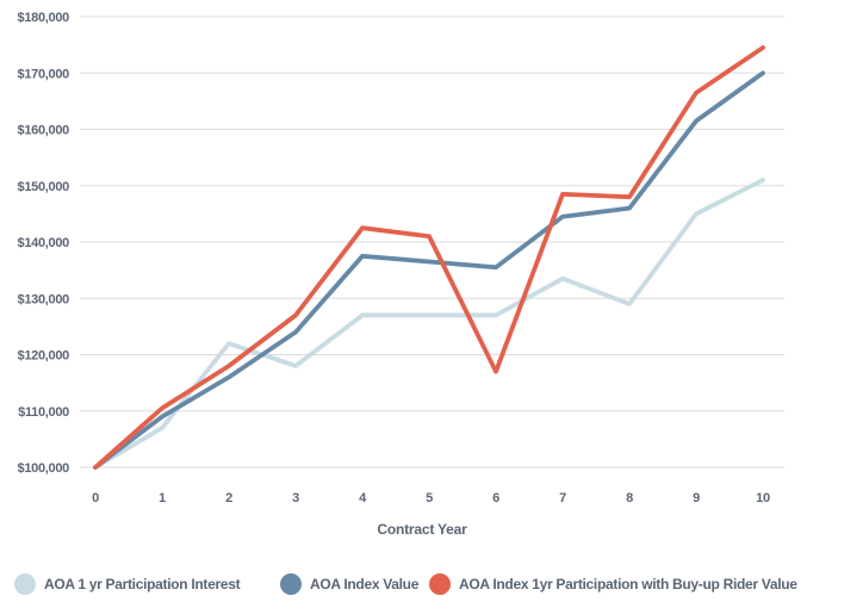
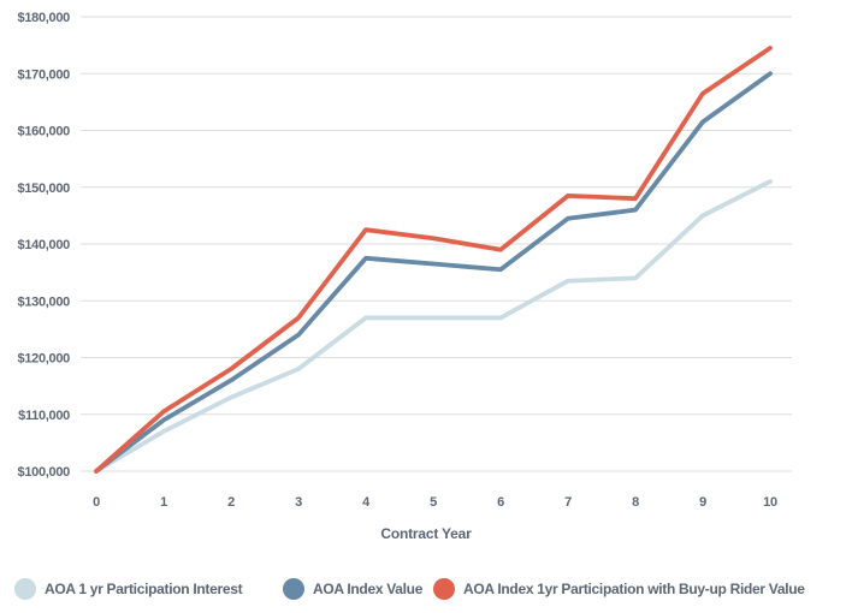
AOA 1 yr Participation Interest/2: $122000 -> $113000
AOA Index 1yr Participation with Buy-up Rider Value/6: $117000 -> $139000
AOA 1 yr Participation Interest/8: $129000 -> $134000
